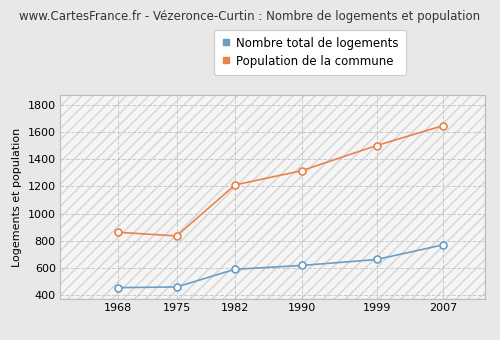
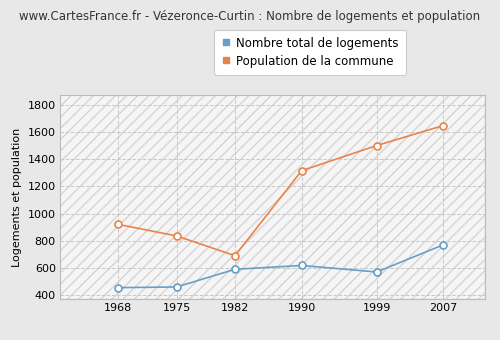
Population de la commune/1968: 860 -> 920
Population de la commune/1982: 1210 -> 690
Nombre total de logements/1999: 660 -> 570
